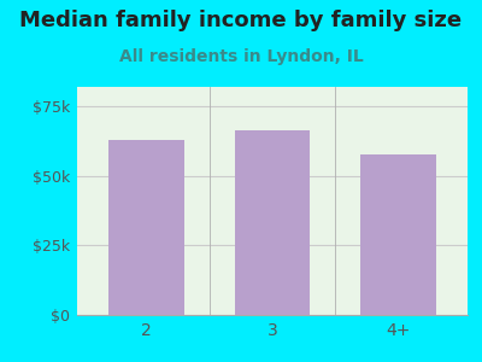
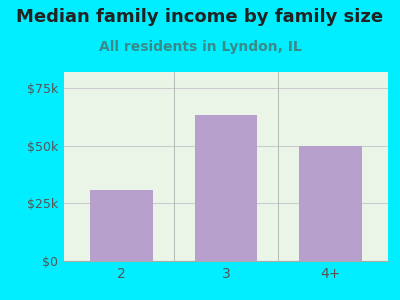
2: $63.0k -> $31.0k
3: $66.5k -> $63.5k
4+: $57.5k -> $50.0k
